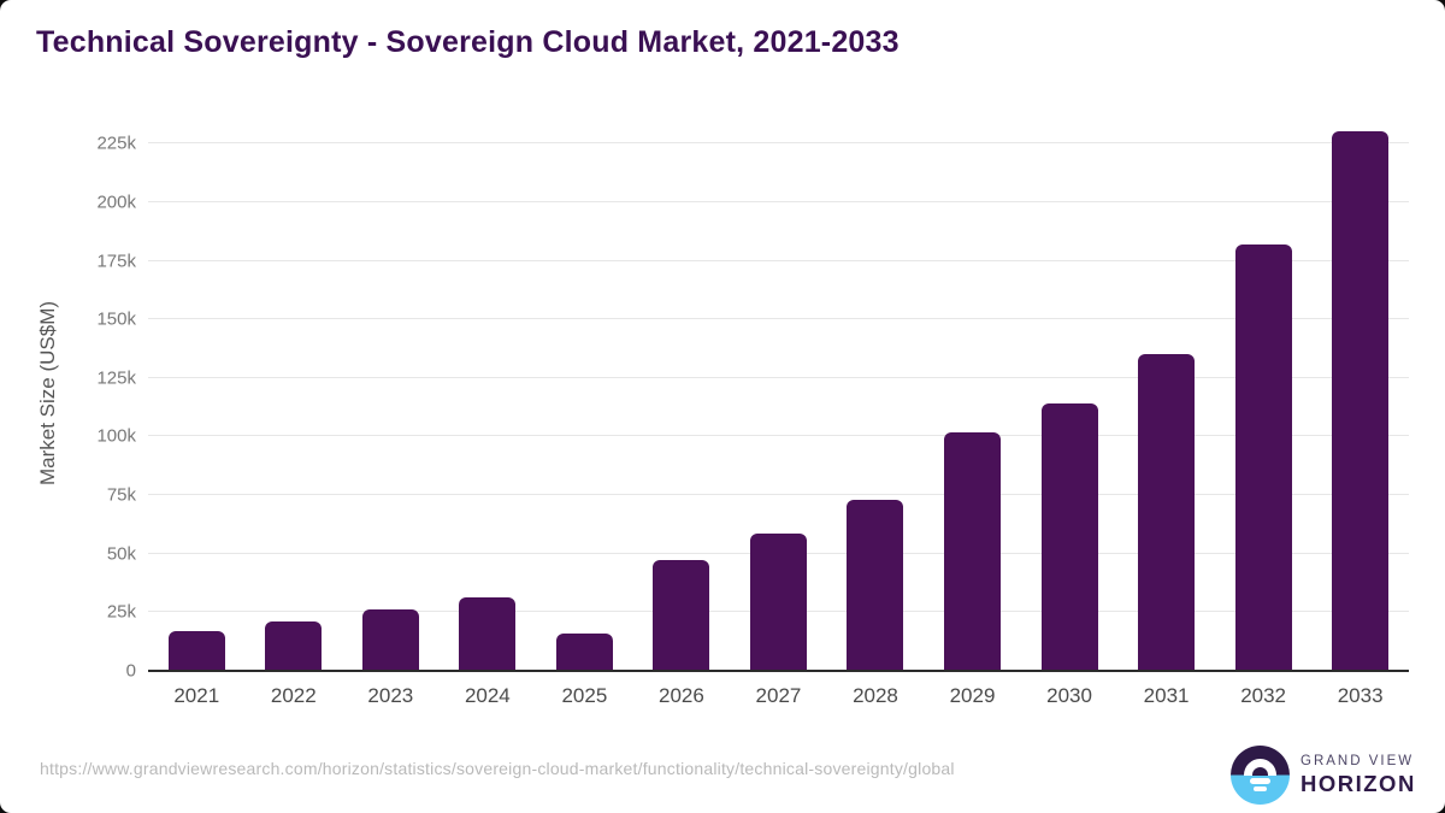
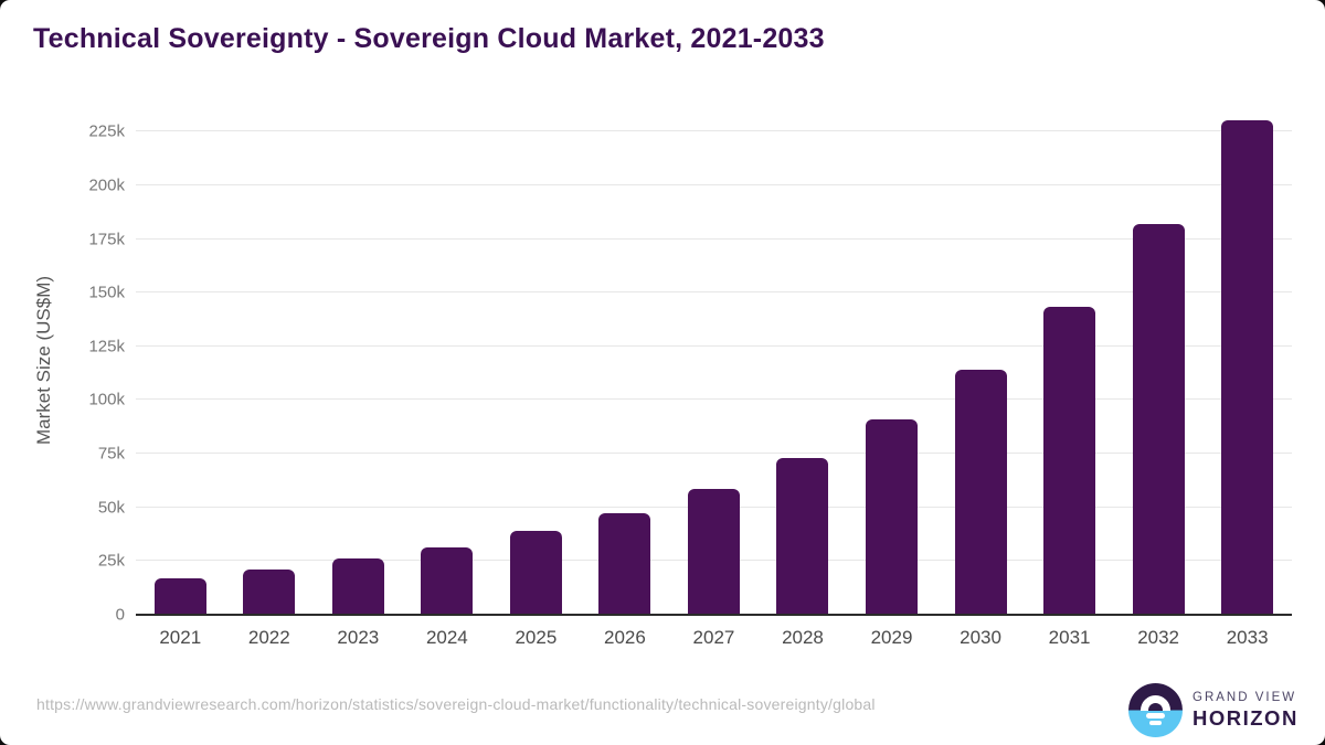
2025: 16k -> 39k
2029: 102k -> 91k
2031: 135k -> 144k
